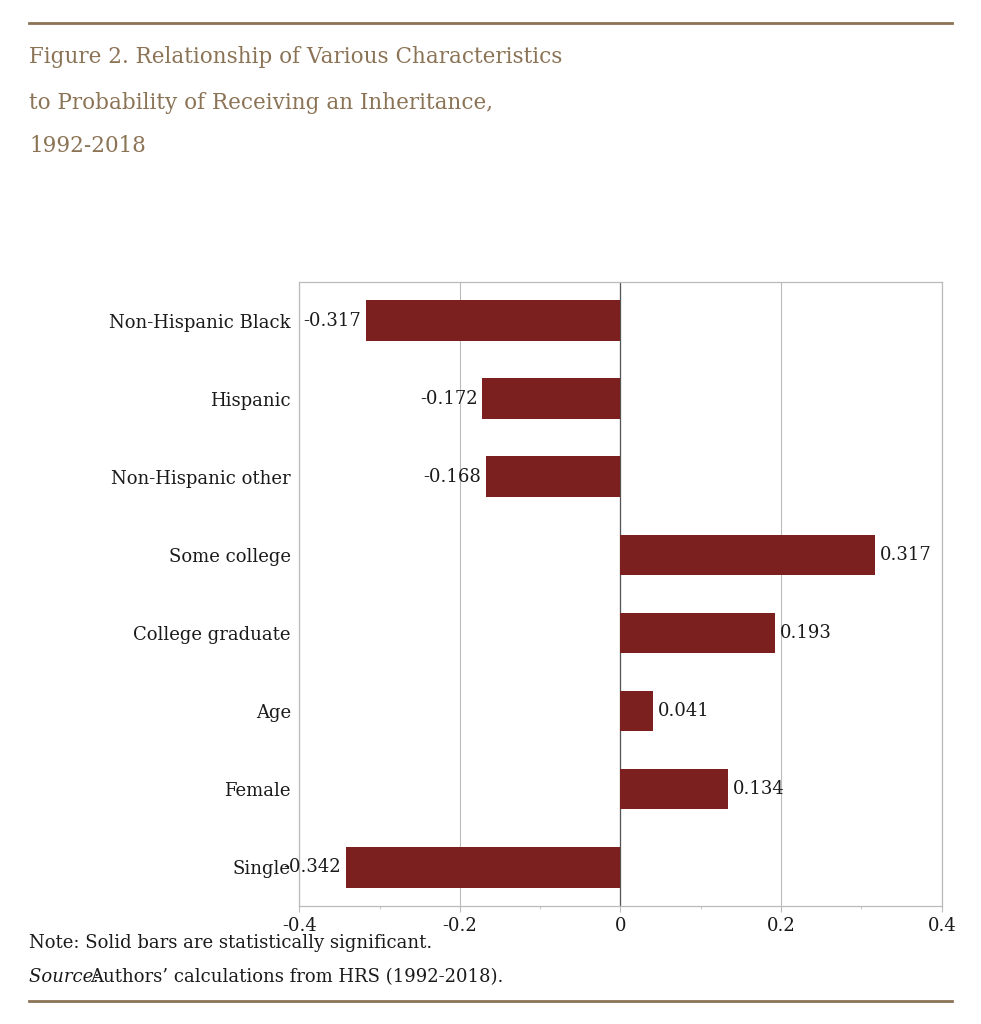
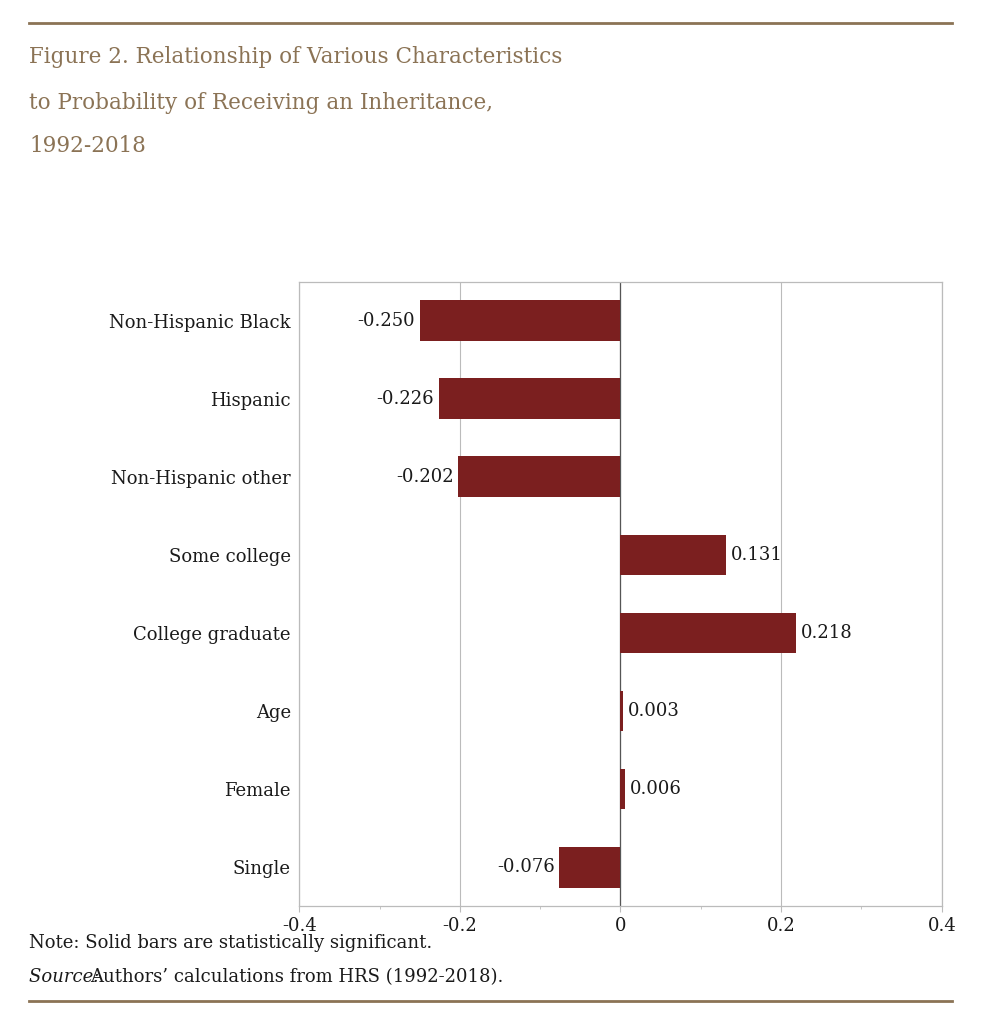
Non-Hispanic Black: -0.317 -> -0.250
Hispanic: -0.172 -> -0.226
Non-Hispanic other: -0.168 -> -0.202
Some college: 0.317 -> 0.131
College graduate: 0.193 -> 0.218
Age: 0.041 -> 0.003
Female: 0.134 -> 0.006
Single: -0.342 -> -0.076
